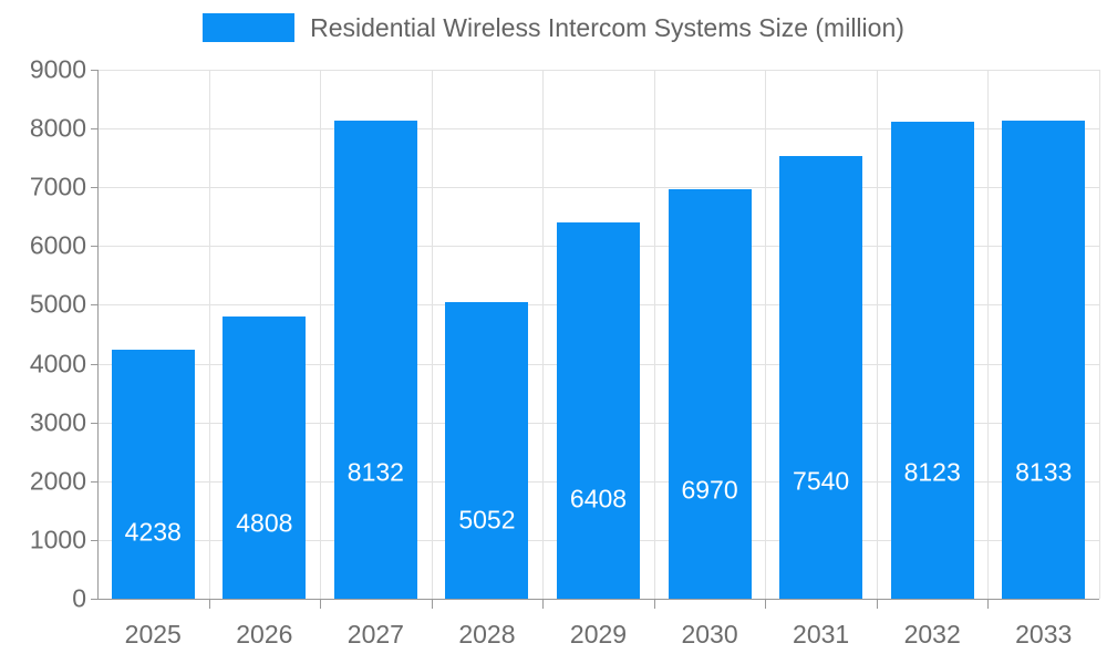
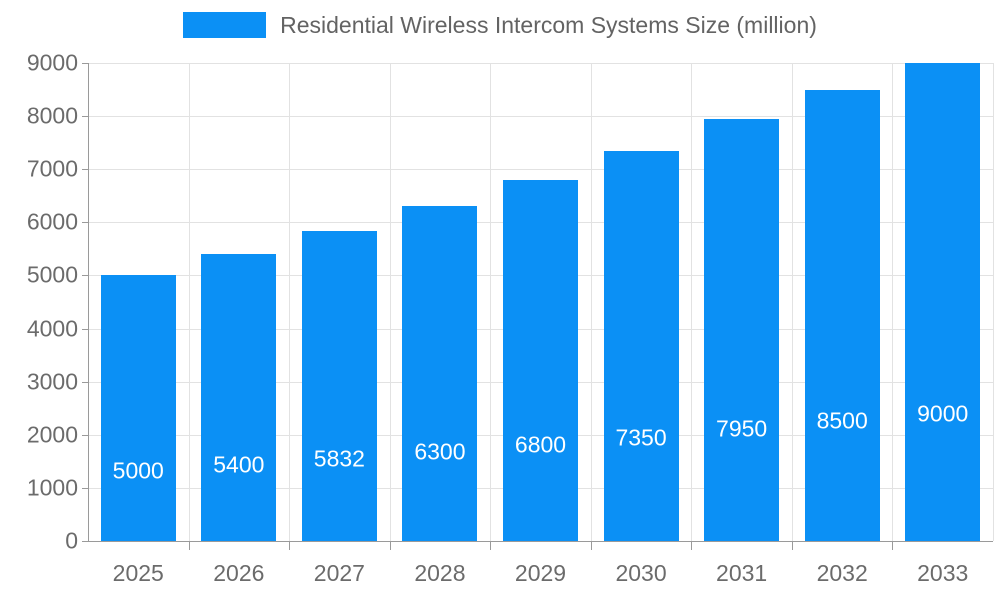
2025: 4238 -> 5000
2026: 4808 -> 5400
2027: 8132 -> 5832
2028: 5052 -> 6300
2029: 6408 -> 6800
2030: 6970 -> 7350
2031: 7540 -> 7950
2032: 8123 -> 8500
2033: 8133 -> 9000
